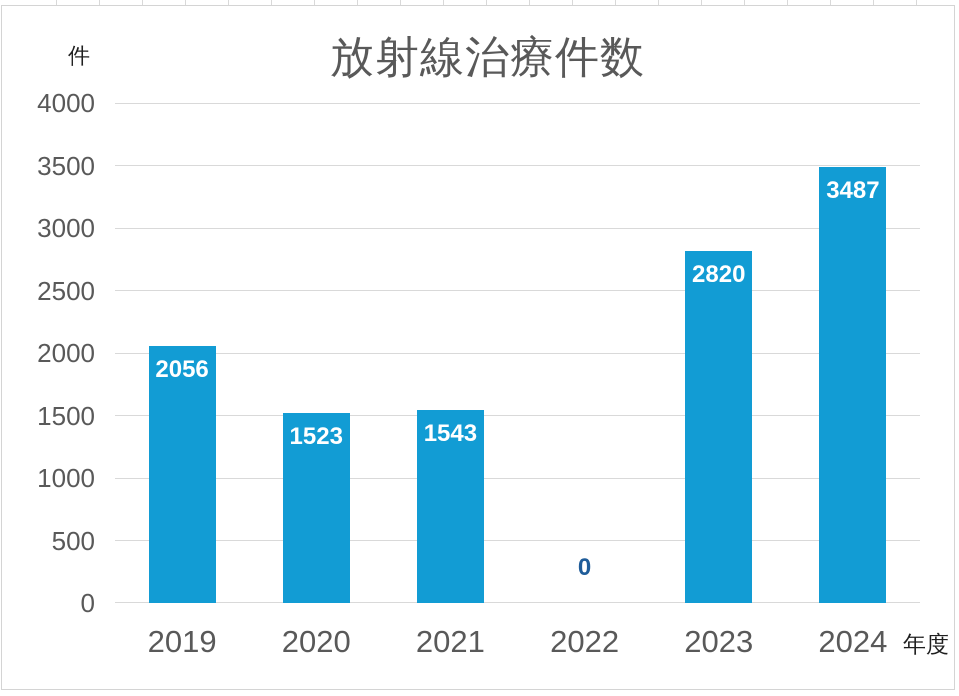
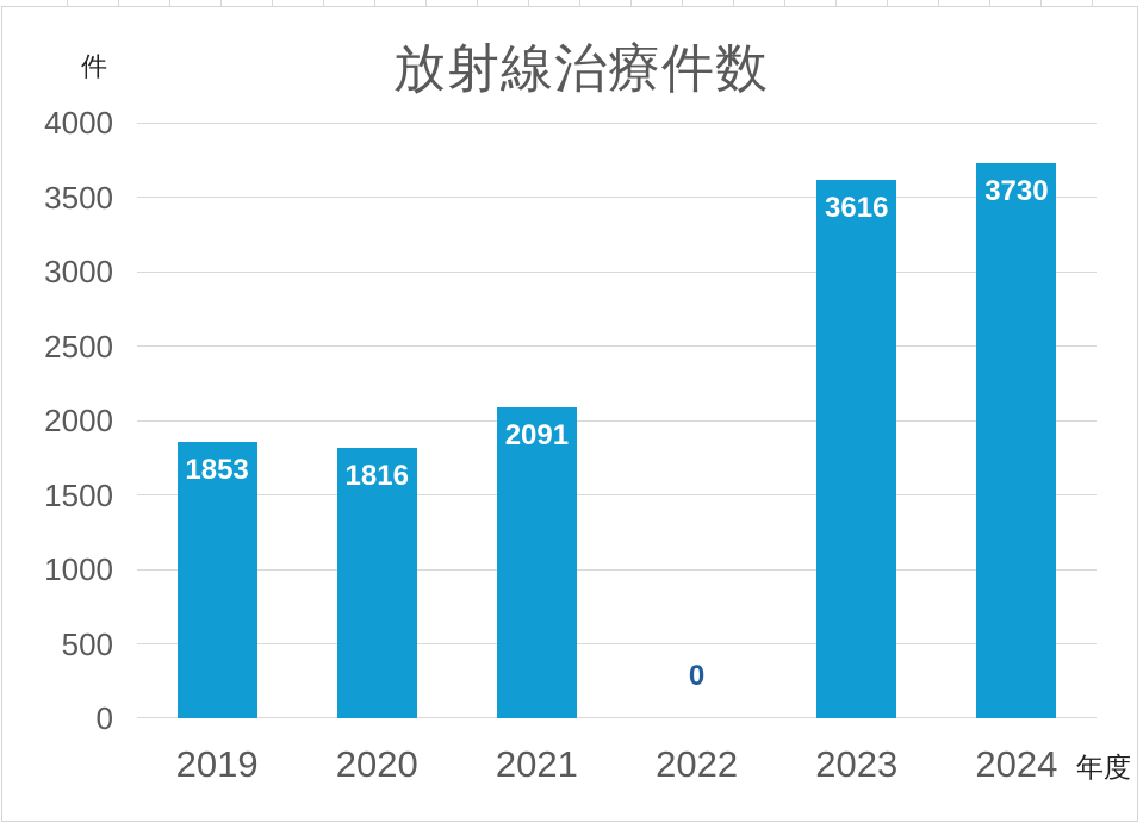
2019: 2056 -> 1853
2020: 1523 -> 1816
2021: 1543 -> 2091
2023: 2820 -> 3616
2024: 3487 -> 3730
